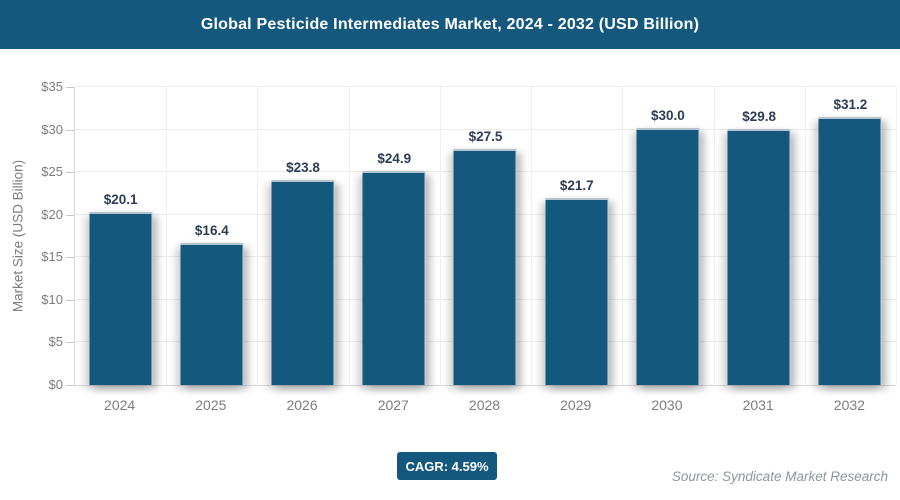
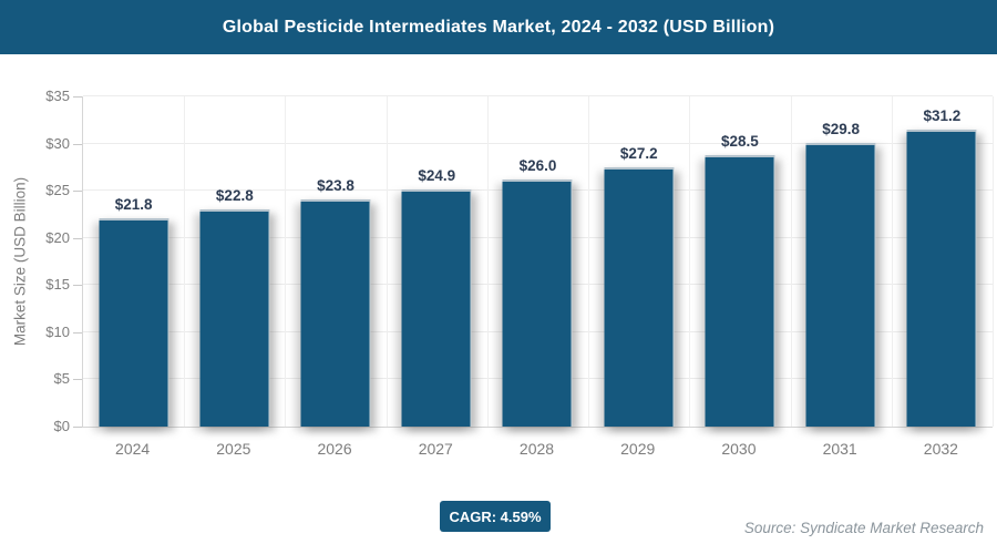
2024: $20.1 -> $21.8
2025: $16.4 -> $22.8
2028: $27.5 -> $26.0
2029: $21.7 -> $27.2
2030: $30.0 -> $28.5
